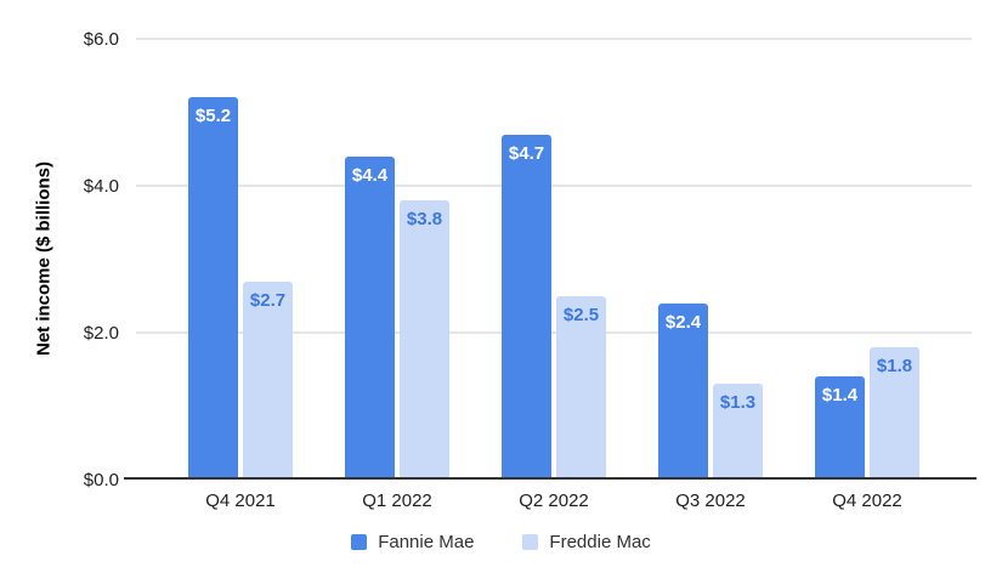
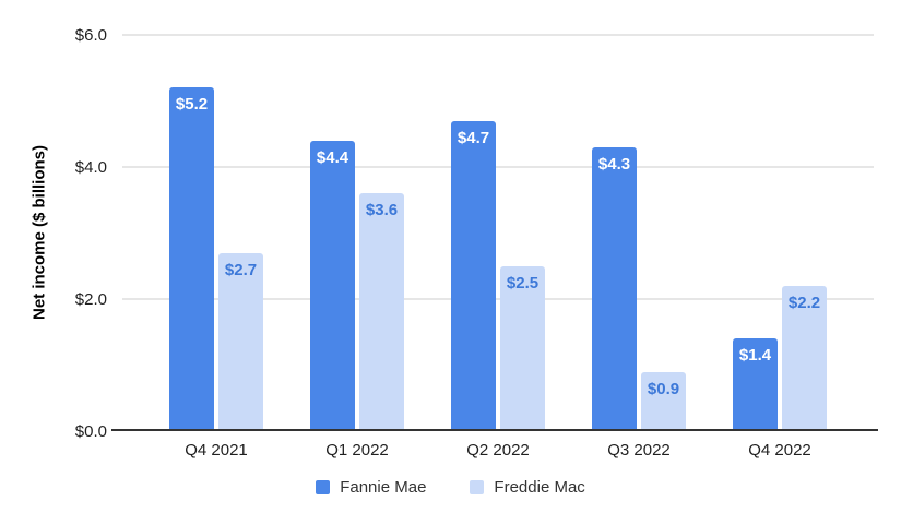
Freddie Mac/Q1 2022: $3.8 -> $3.6
Fannie Mae/Q3 2022: $2.4 -> $4.3
Freddie Mac/Q3 2022: $1.3 -> $0.9
Freddie Mac/Q4 2022: $1.8 -> $2.2
